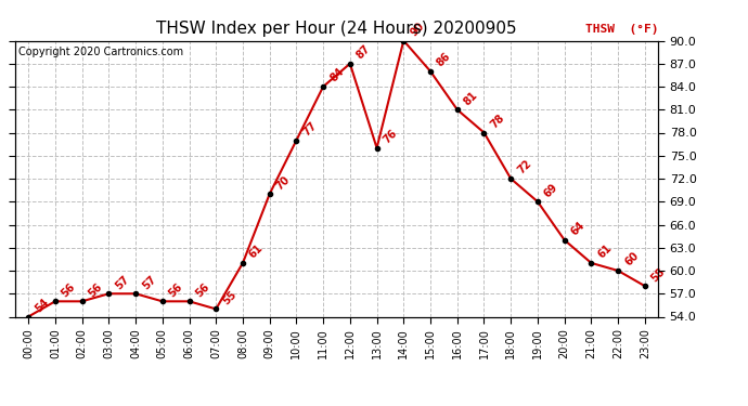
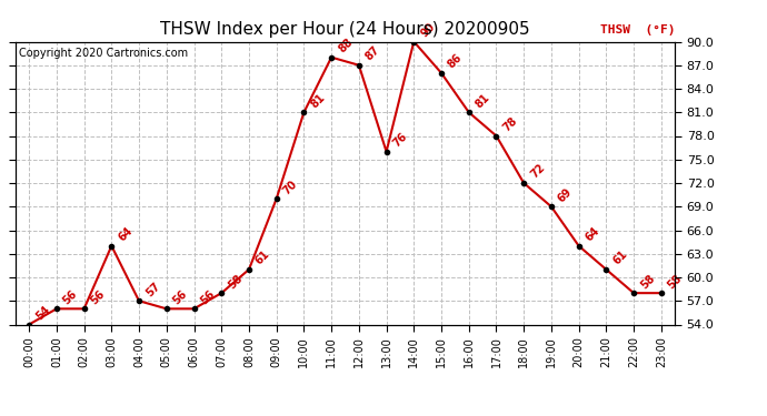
03:00: 57 -> 64
07:00: 55 -> 58
10:00: 77 -> 81
11:00: 84 -> 88
22:00: 60 -> 58
